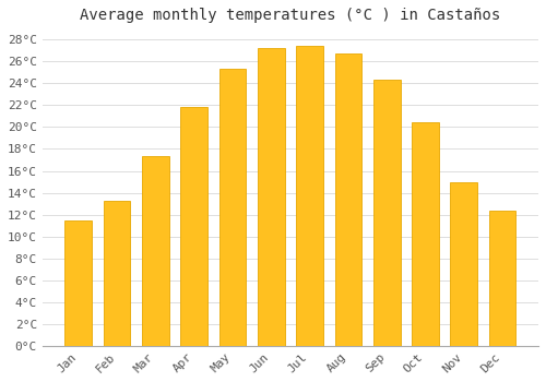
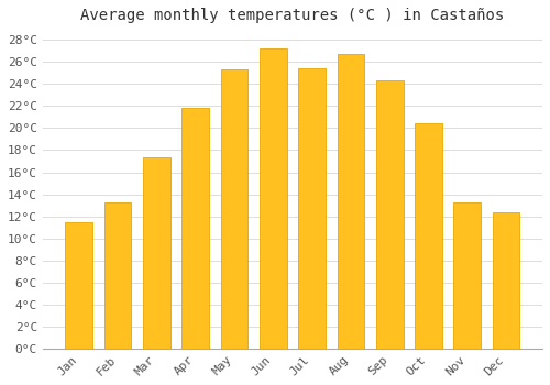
Jul: 27.4°C -> 25.4°C
Nov: 15.0°C -> 13.3°C
